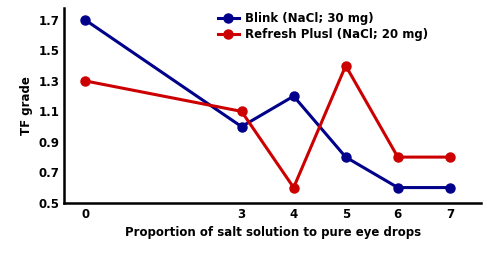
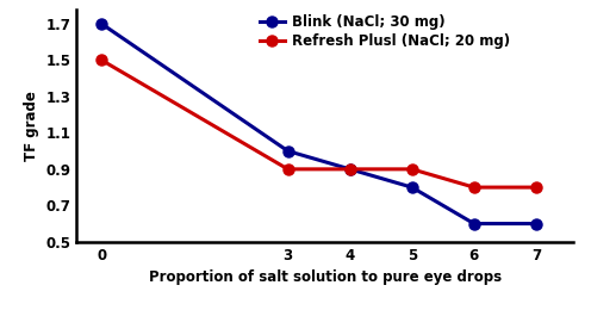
Refresh Plusl (NaCl; 20 mg)/0: 1.3 -> 1.5
Refresh Plusl (NaCl; 20 mg)/3: 1.1 -> 0.9
Blink (NaCl; 30 mg)/4: 1.2 -> 0.9
Refresh Plusl (NaCl; 20 mg)/4: 0.6 -> 0.9
Refresh Plusl (NaCl; 20 mg)/5: 1.4 -> 0.9
